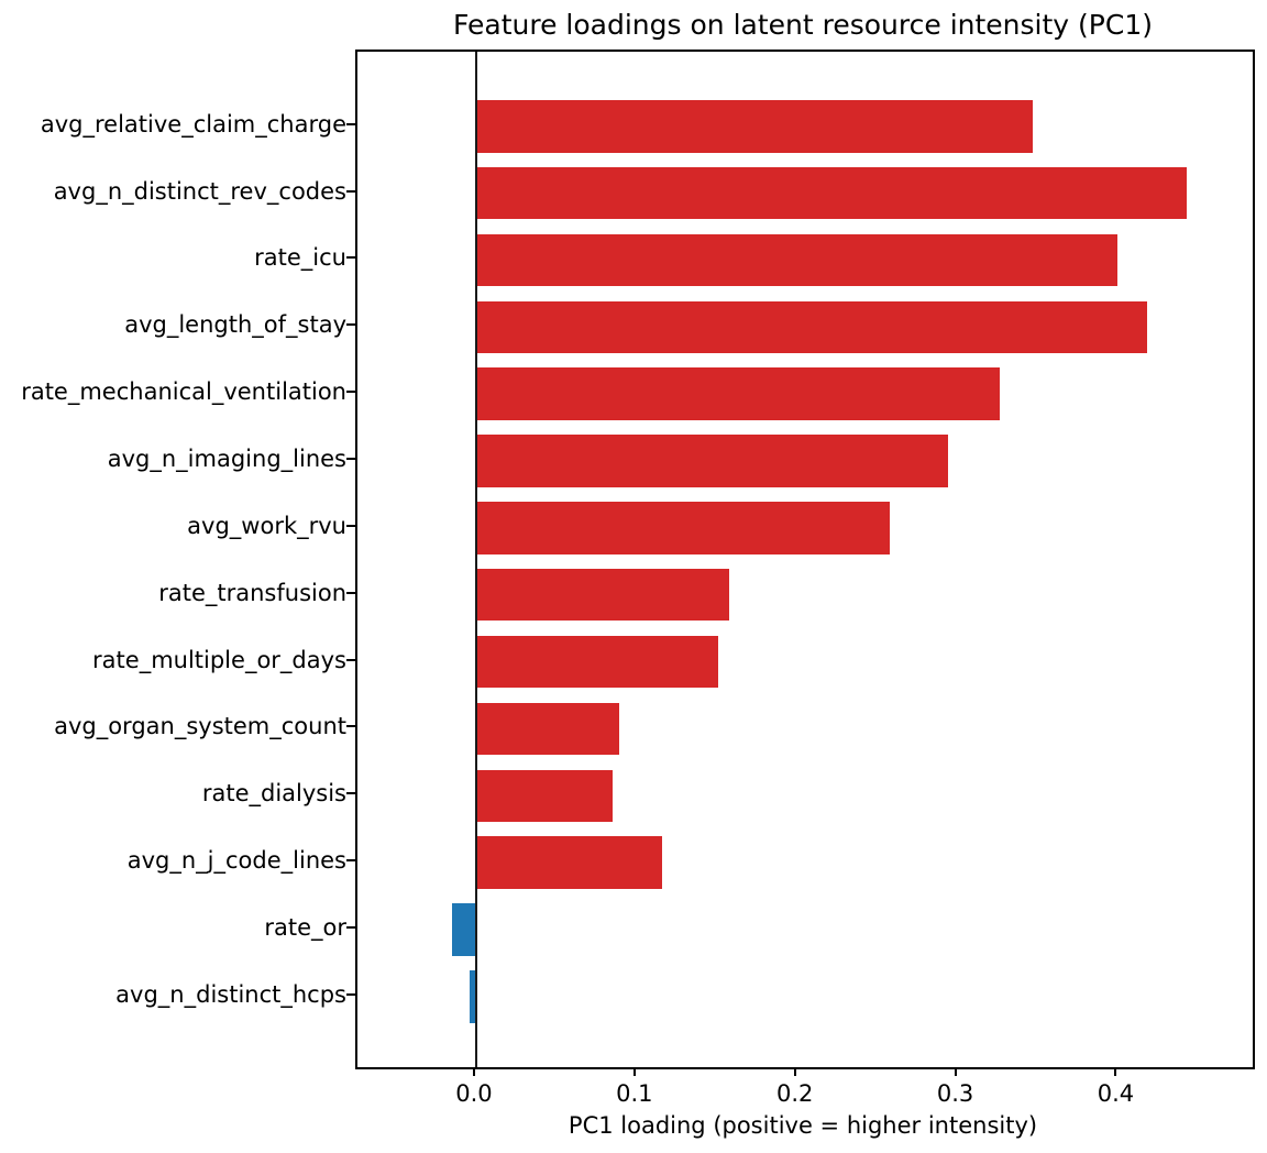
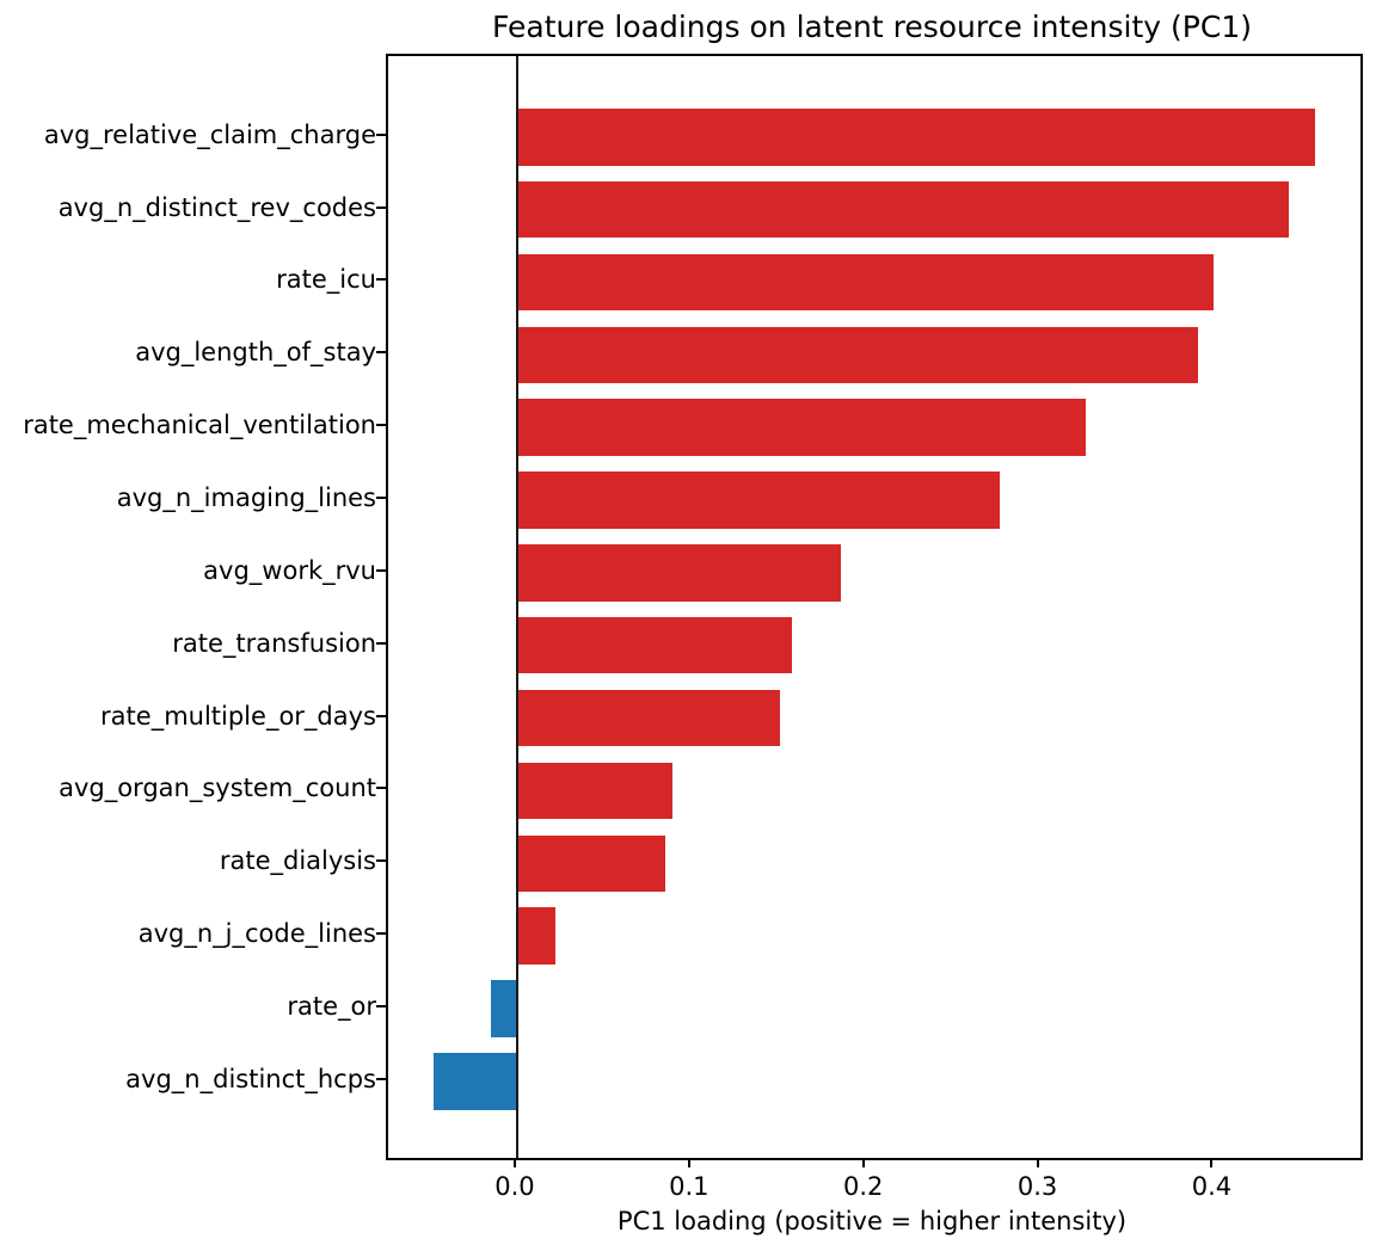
avg_relative_claim_charge: 0.347 -> 0.458
avg_length_of_stay: 0.418 -> 0.391
avg_n_imaging_lines: 0.294 -> 0.277
avg_work_rvu: 0.258 -> 0.186
avg_n_j_code_lines: 0.116 -> 0.022
avg_n_distinct_hcps: -0.004 -> -0.048
